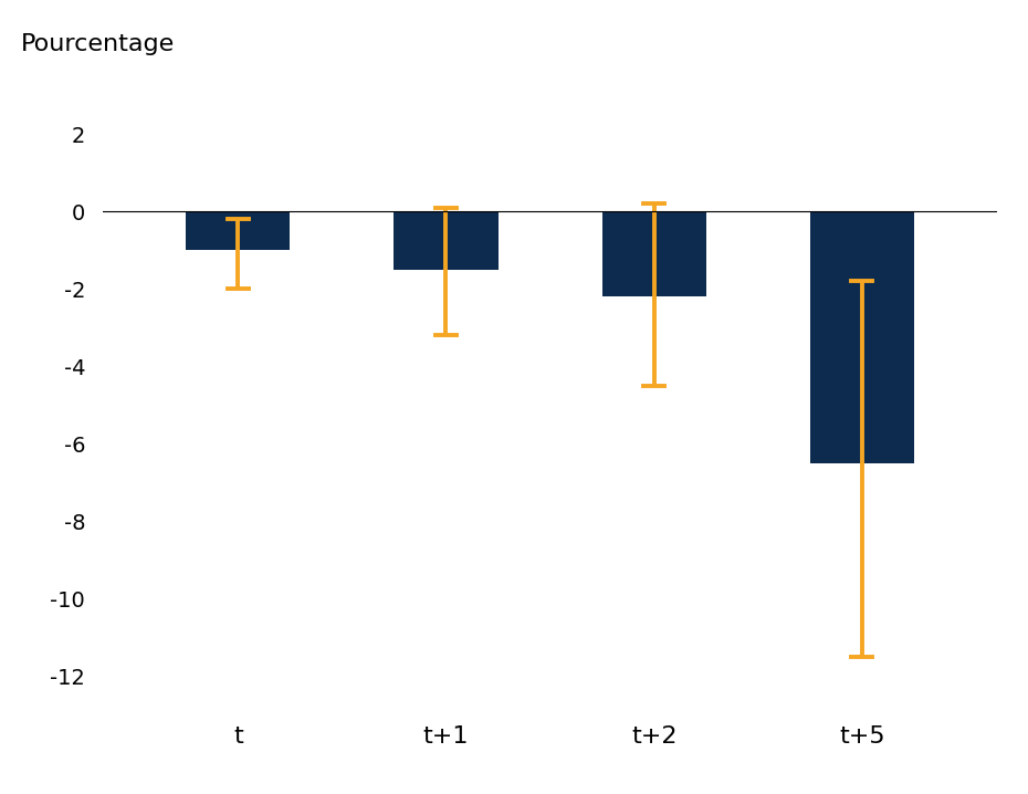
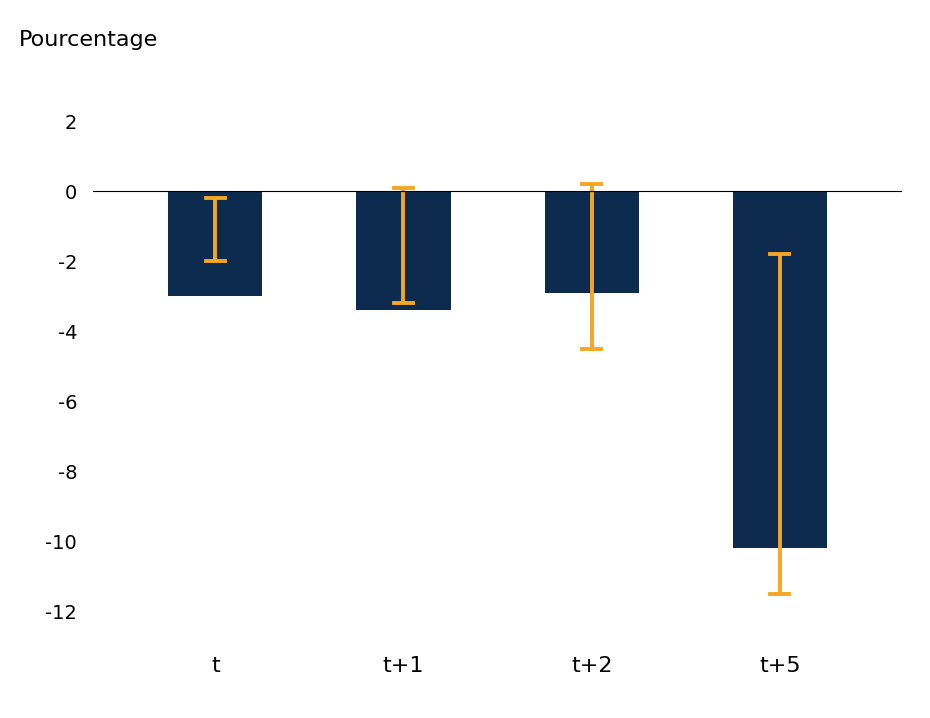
t: -1.0 -> -3.0
t+1: -1.5 -> -3.4
t+2: -2.2 -> -2.9
t+5: -6.5 -> -10.2
